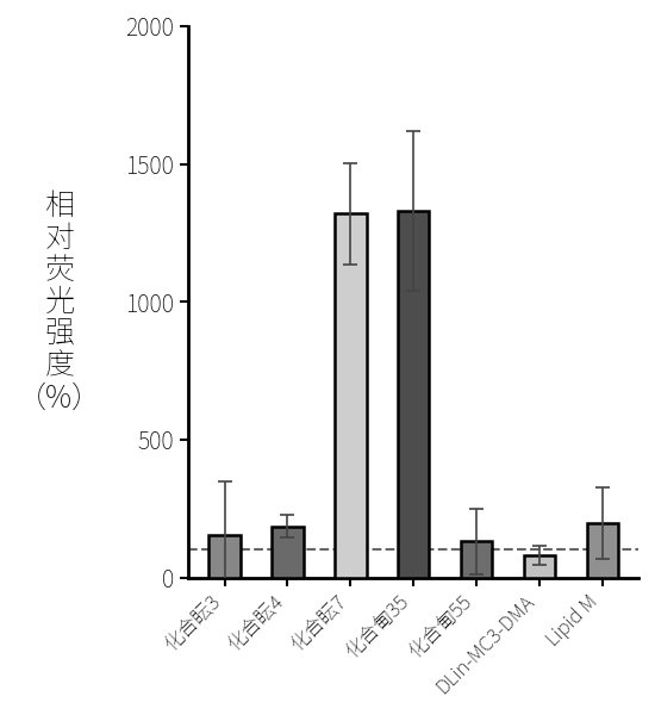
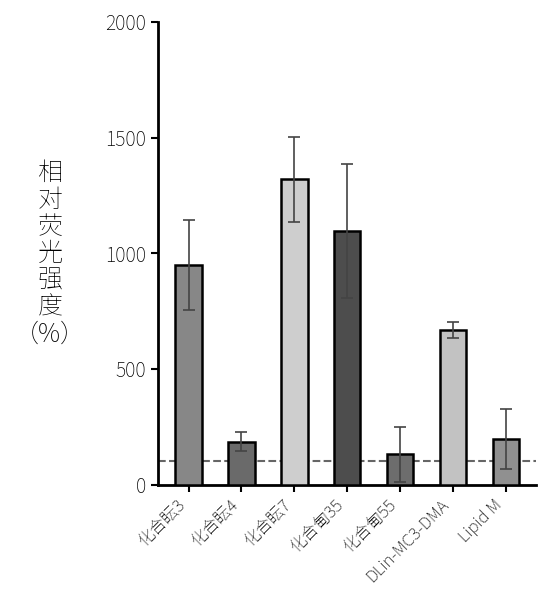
化合眃3: 155 -> 950
化合甸35: 1330 -> 1095
DLin-MC3-DMA: 80 -> 670
